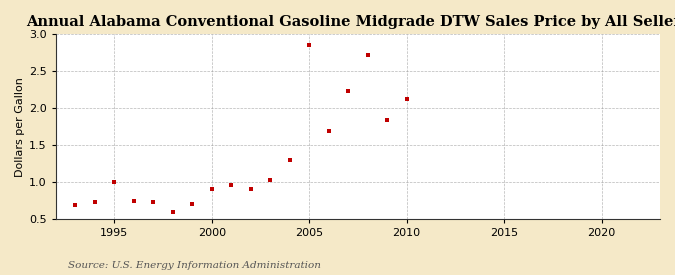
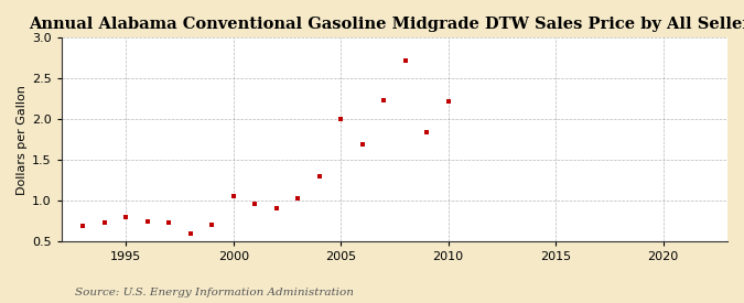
1995: 1.00 -> 0.80
2000: 0.90 -> 1.06
2005: 2.86 -> 2.00
2010: 2.12 -> 2.22
